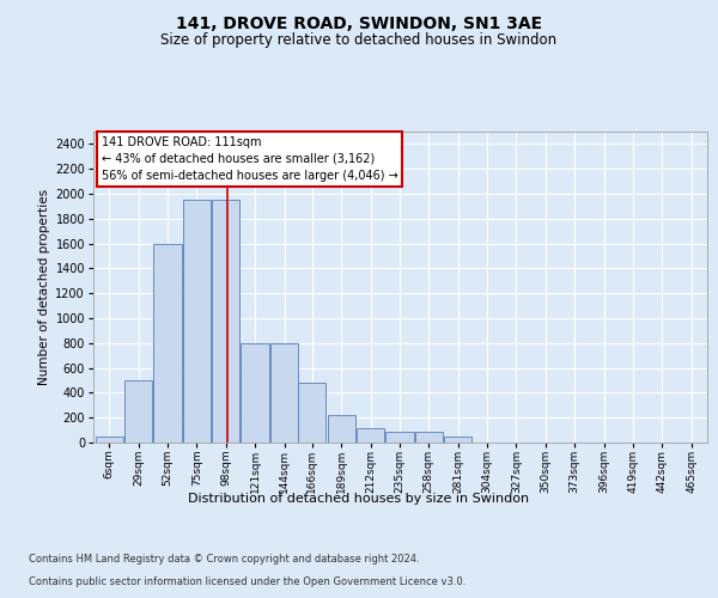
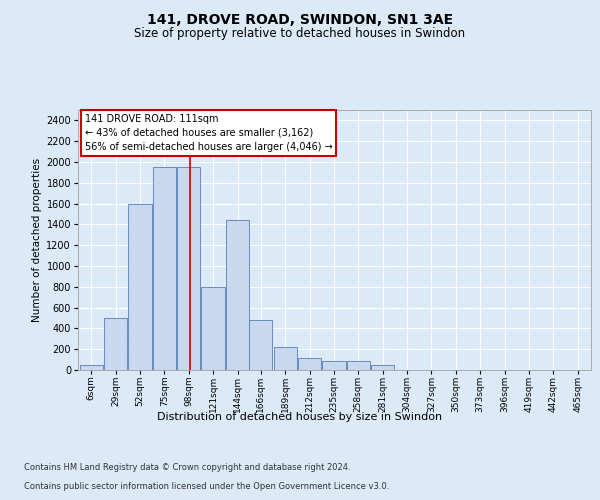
144sqm: 800 -> 1440
